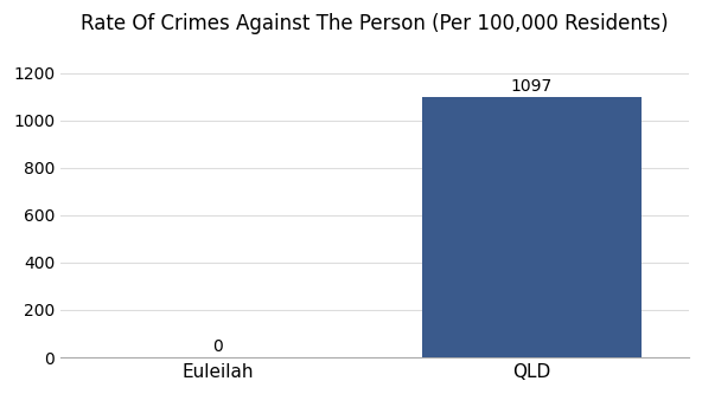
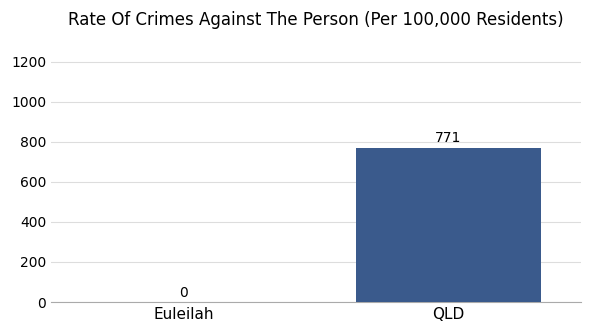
QLD: 1097 -> 771
